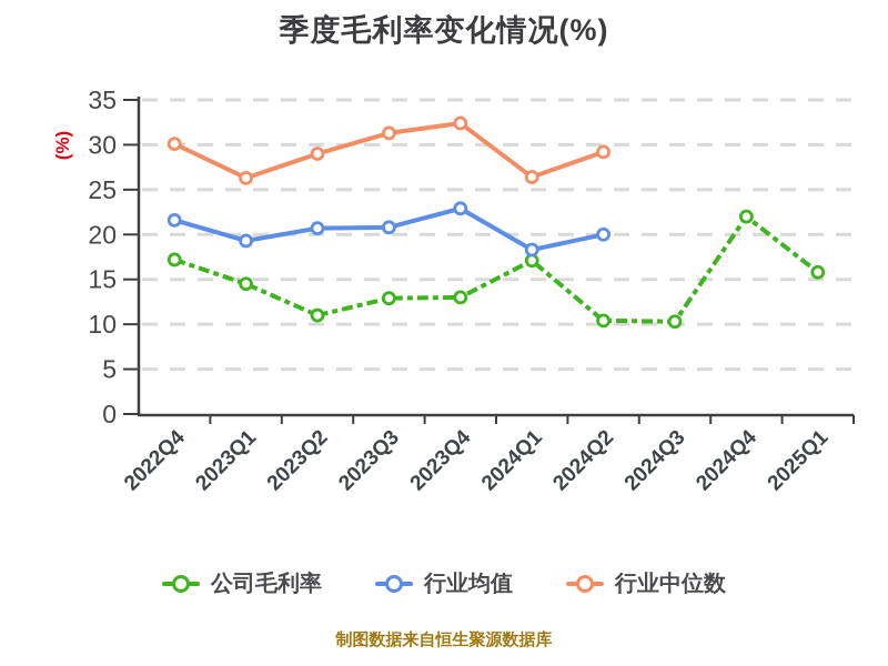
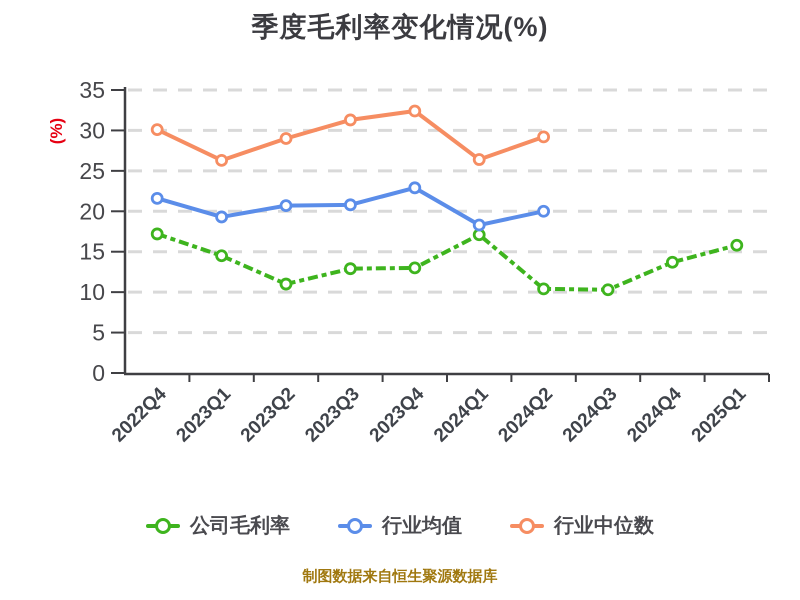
公司毛利率/2024Q4: 22 -> 14
